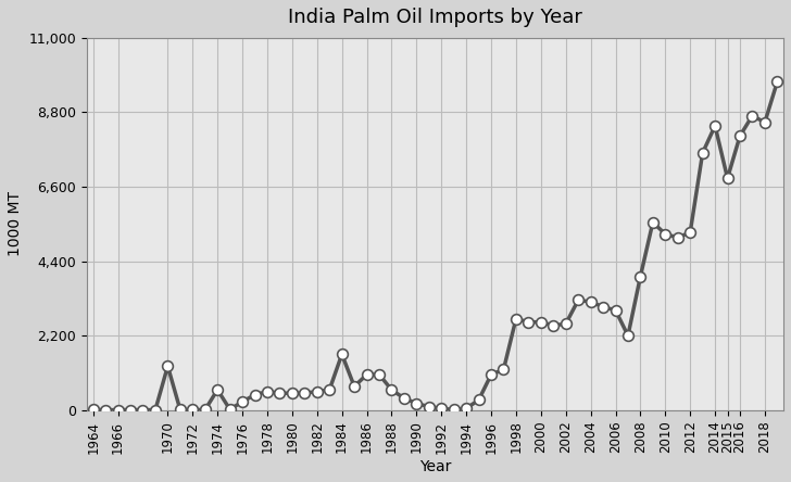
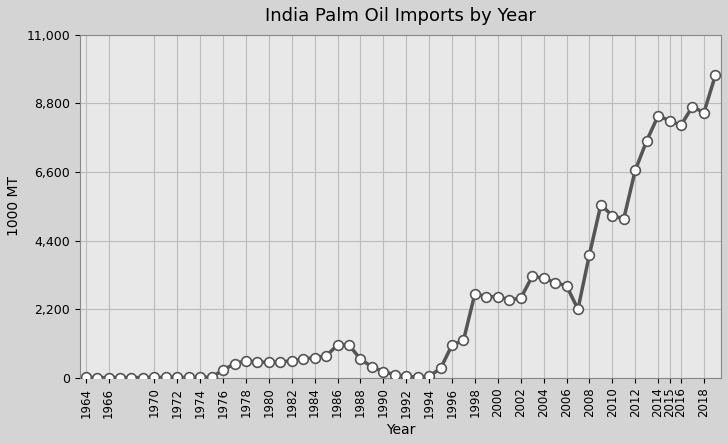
1970: 1,300 -> 10
1974: 600 -> 10
1984: 1,650 -> 650
2012: 5,250 -> 6,650
2015: 6,850 -> 8,250
